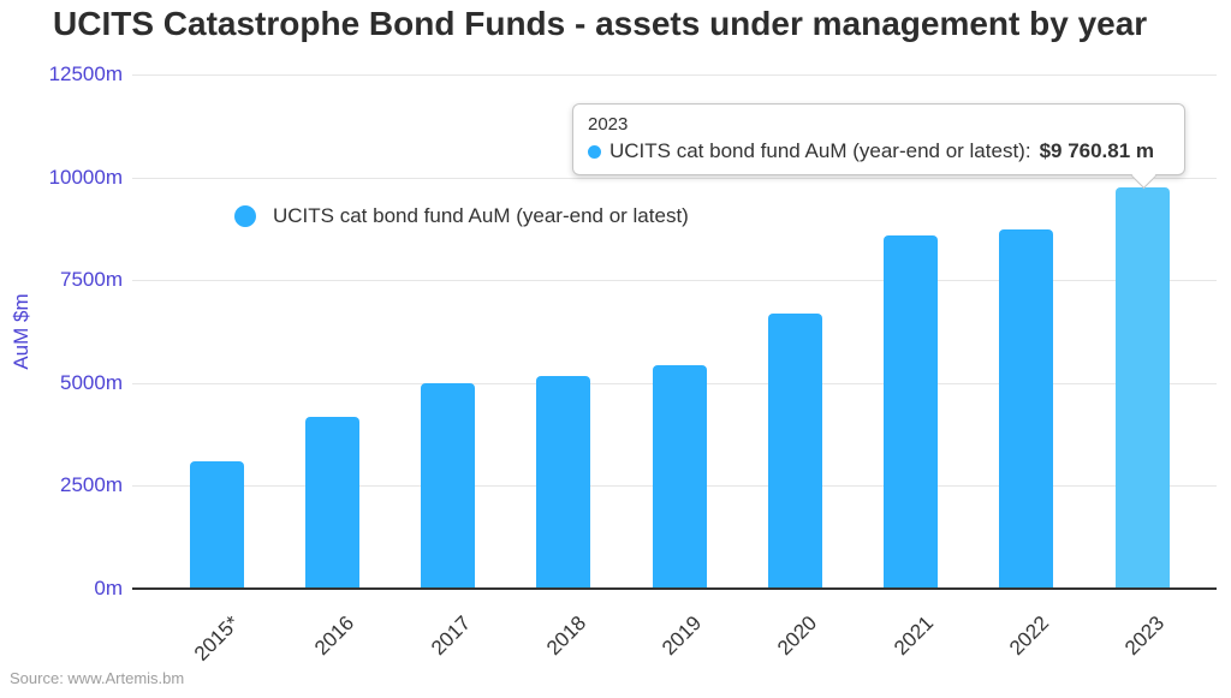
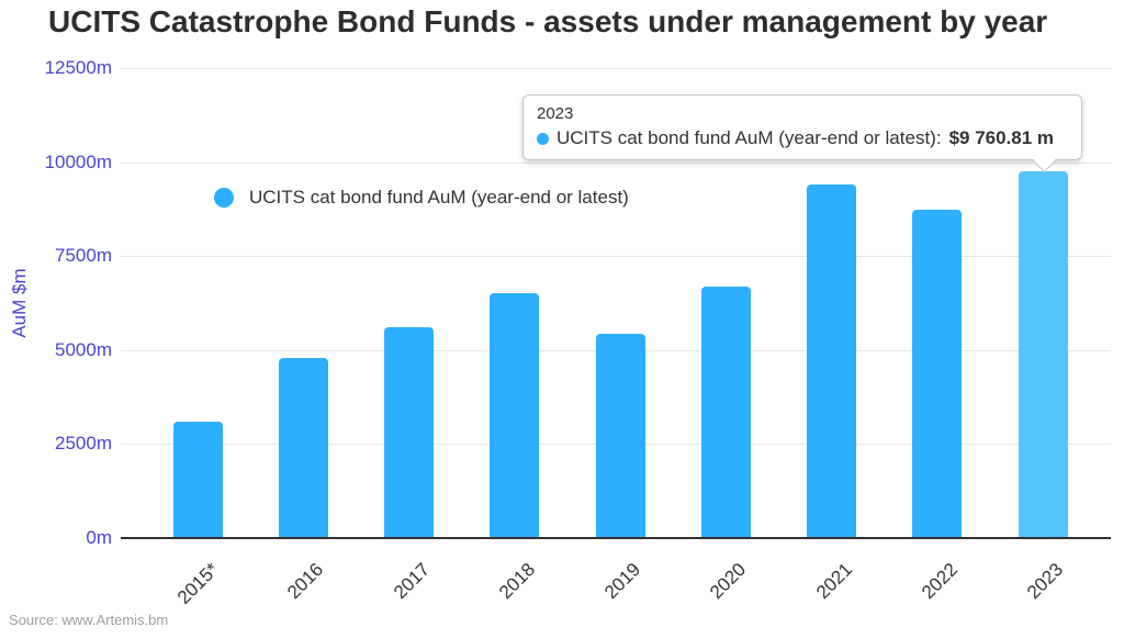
2016: 4200m -> 4800m
2017: 5000m -> 5600m
2018: 5200m -> 6500m
2021: 8600m -> 9400m
